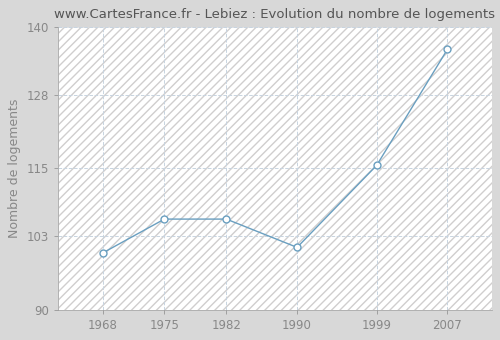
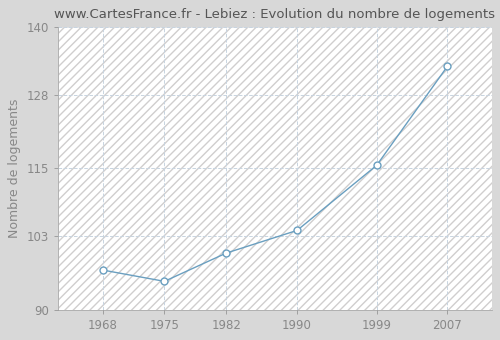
1968: 100.0 -> 97.0
1975: 106.0 -> 95.0
1982: 106.0 -> 100.0
1990: 101.0 -> 104.0
2007: 136.0 -> 133.0
